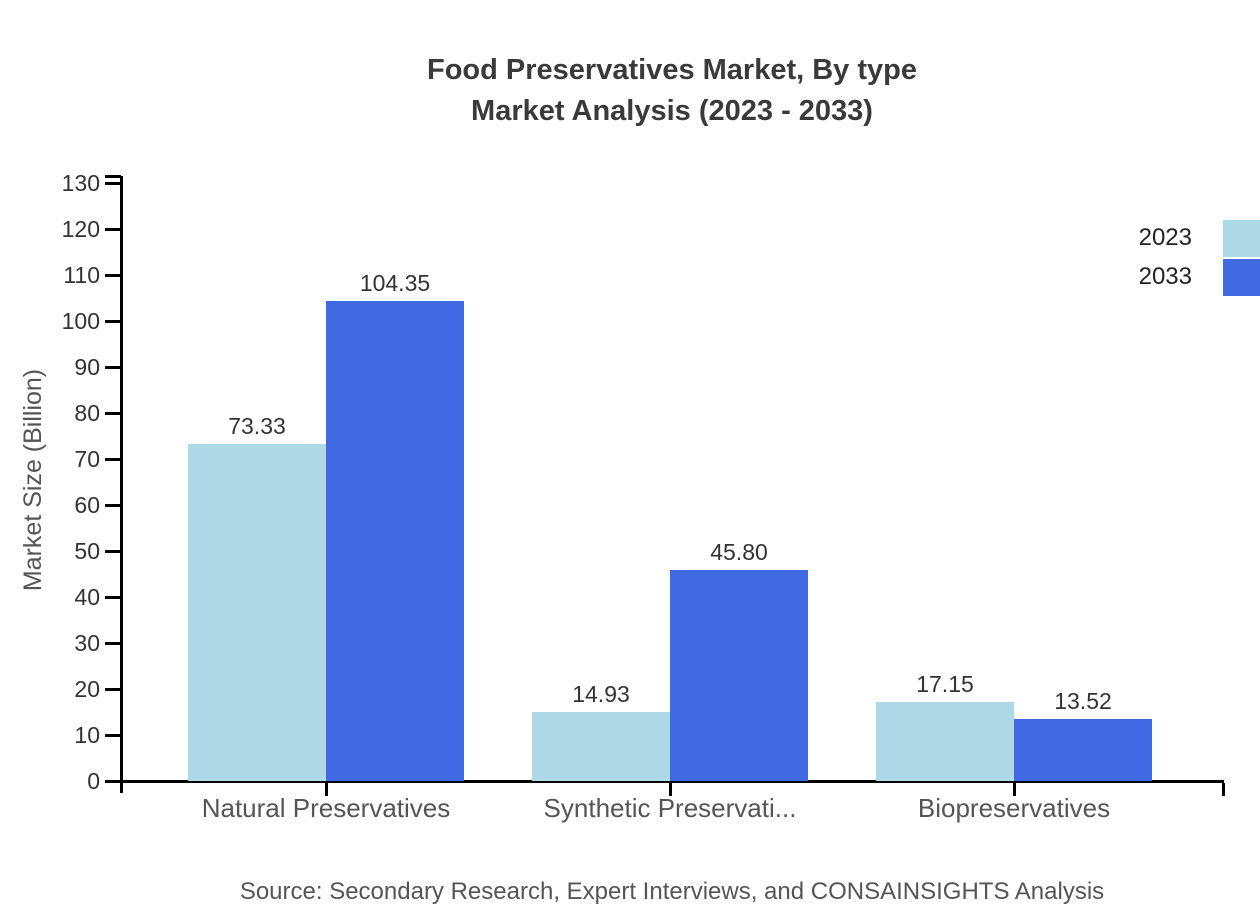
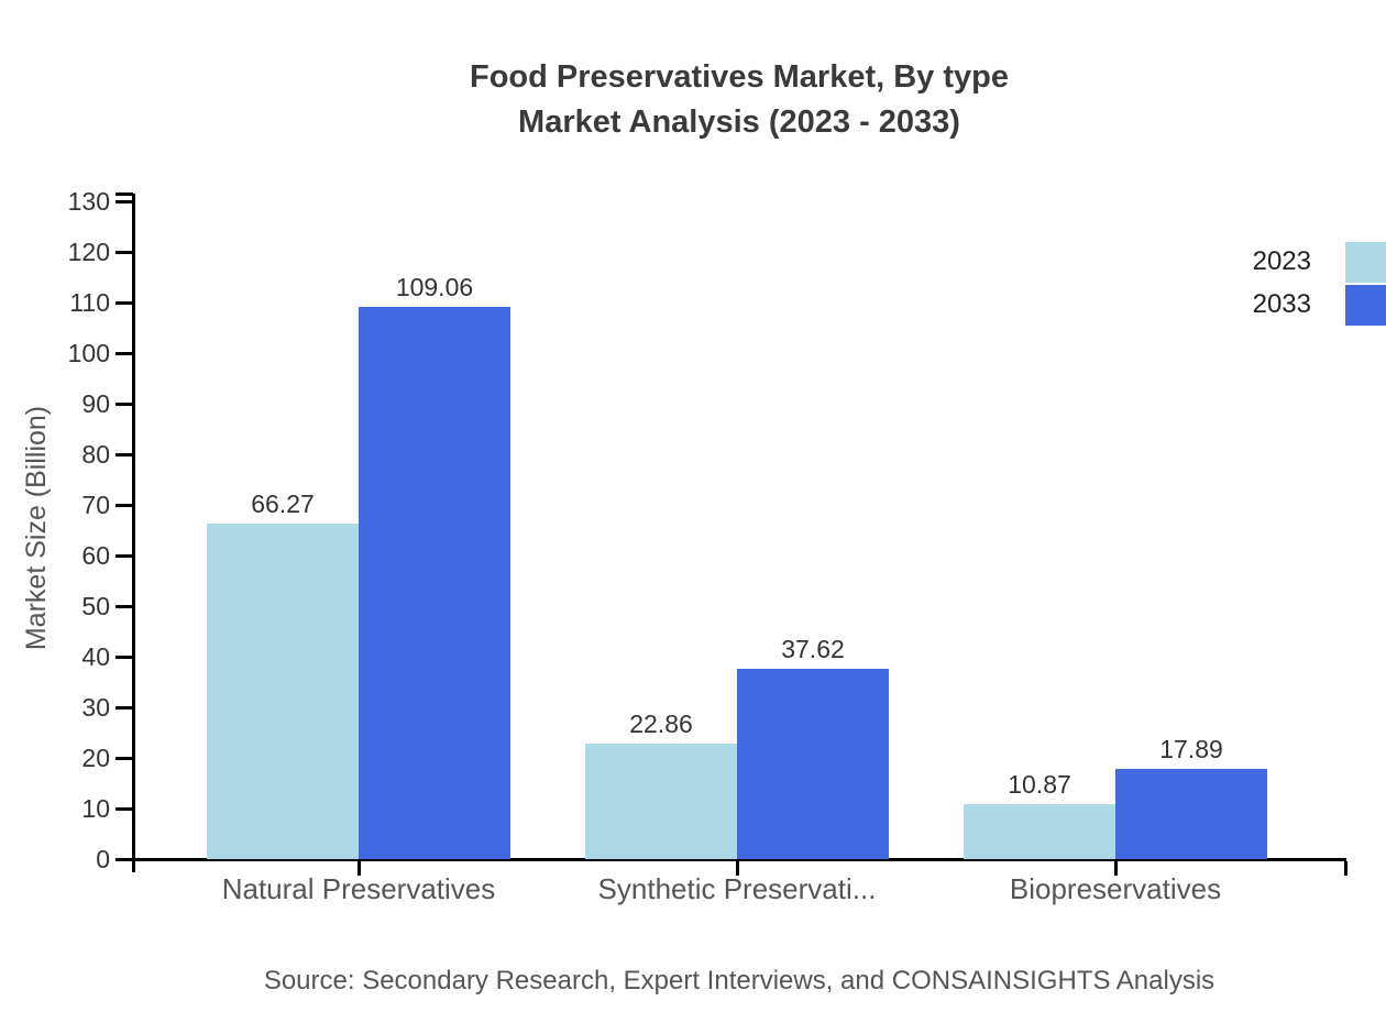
2023/Natural Preservatives: 73.33 -> 66.27
2033/Natural Preservatives: 104.35 -> 109.06
2023/Synthetic Preservati...: 14.93 -> 22.86
2033/Synthetic Preservati...: 45.80 -> 37.62
2023/Biopreservatives: 17.15 -> 10.87
2033/Biopreservatives: 13.52 -> 17.89
